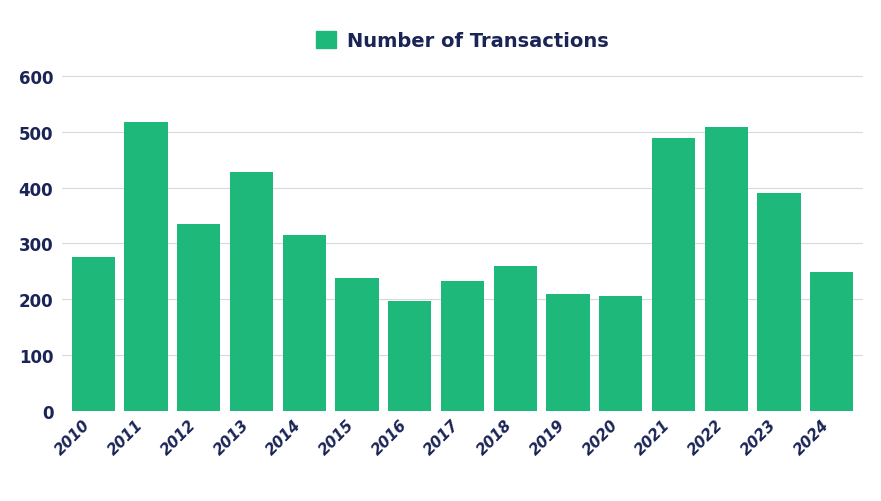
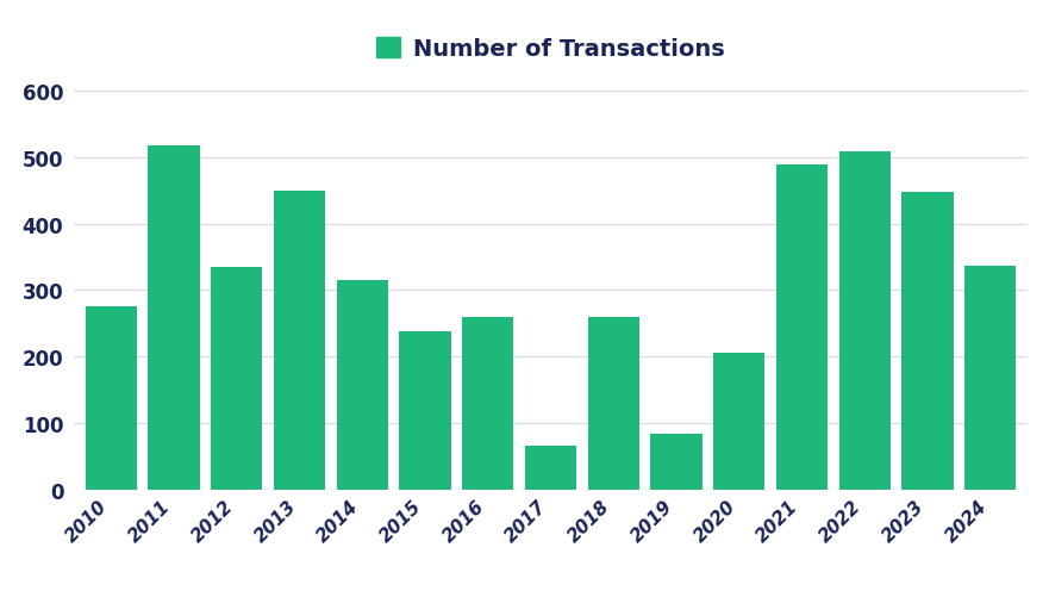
2013: 428 -> 450
2016: 197 -> 260
2017: 232 -> 66
2019: 210 -> 84
2023: 390 -> 448
2024: 248 -> 336
